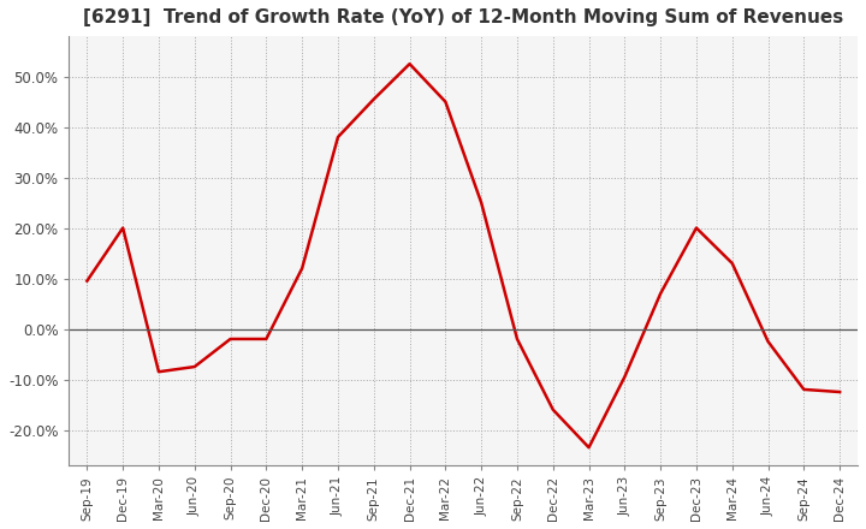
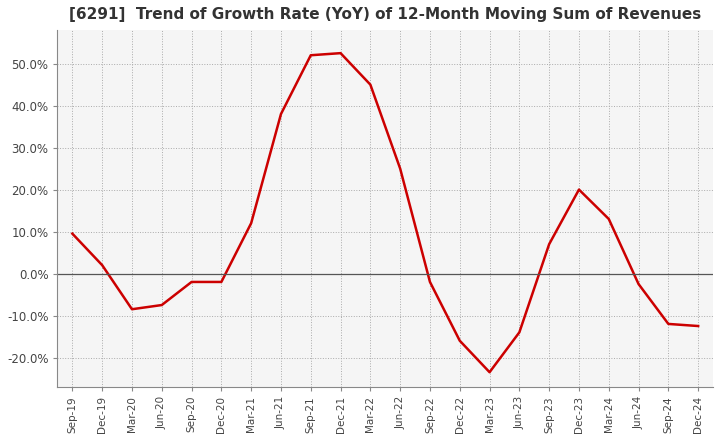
Dec-19: 20.0% -> 2.0%
Sep-21: 45.5% -> 52.0%
Jun-23: -9.5% -> -14.0%
